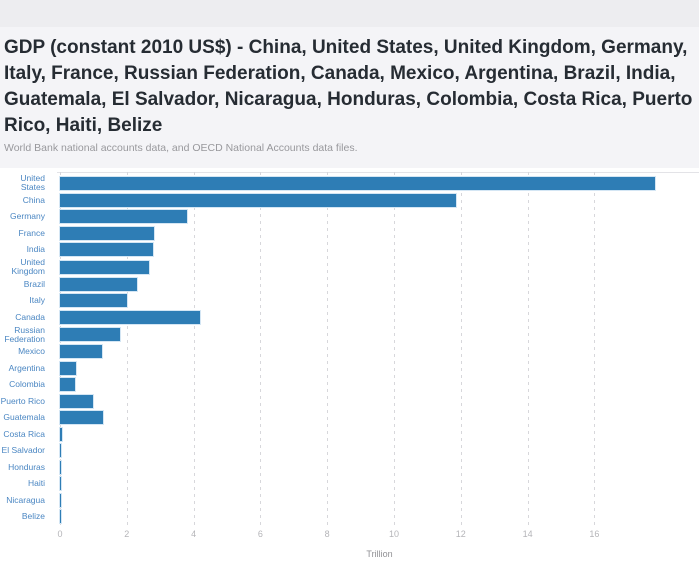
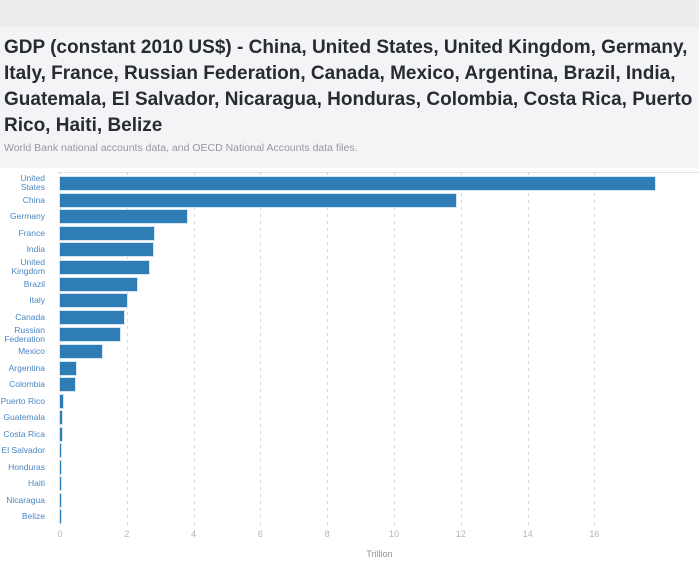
Canada: 4.2 -> 1.9
Puerto Rico: 1.0 -> 0.1
Guatemala: 1.3 -> 0.1
